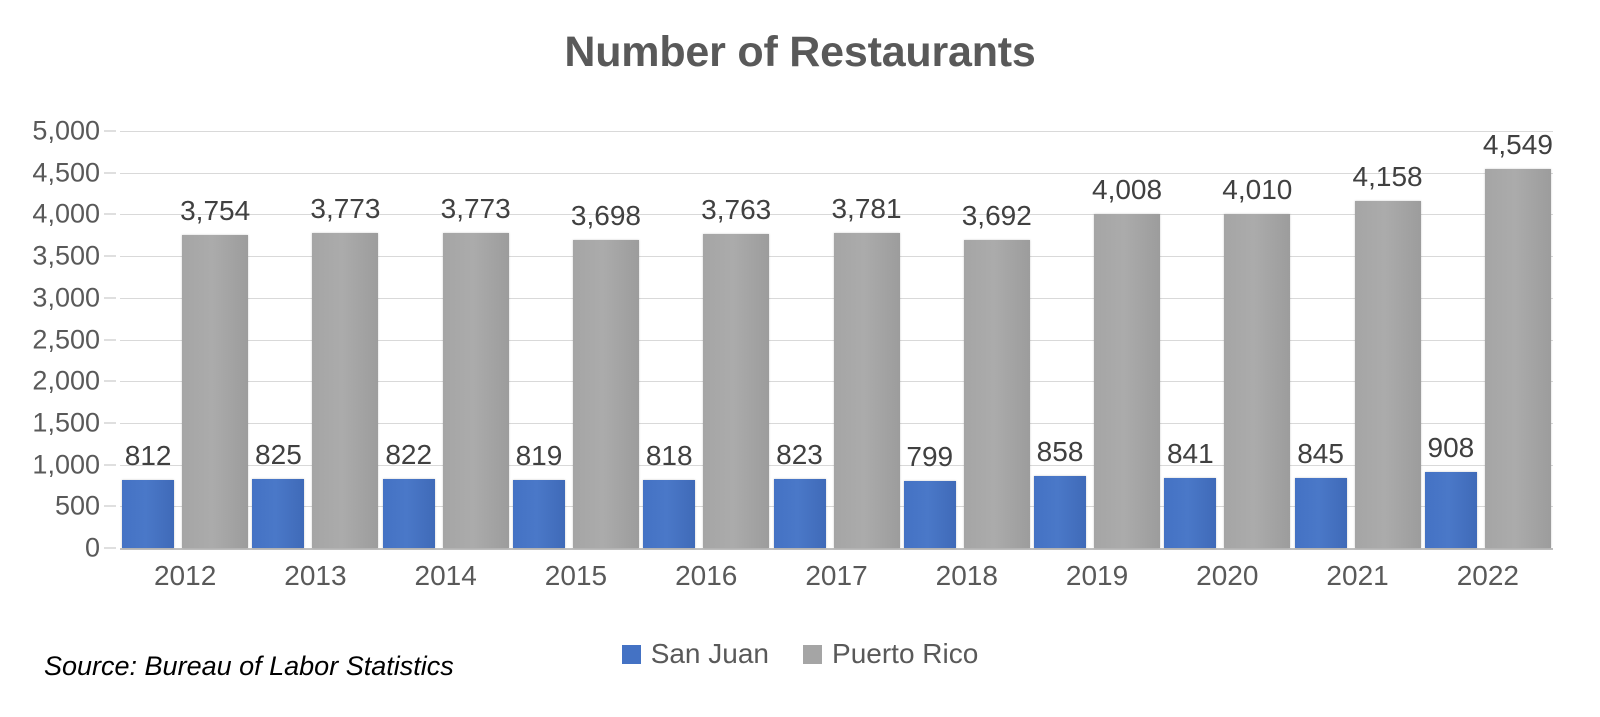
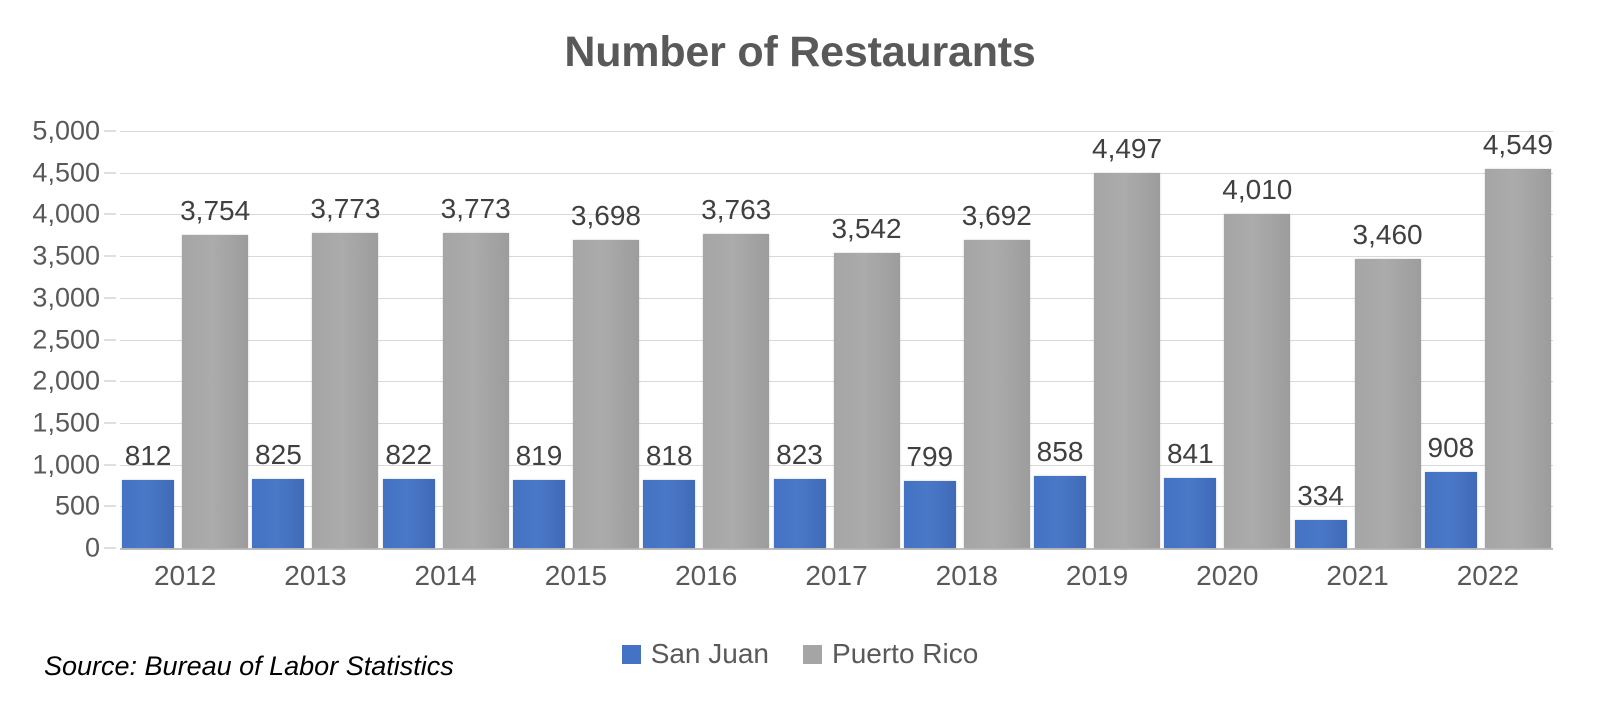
Puerto Rico/2017: 3,781 -> 3,542
Puerto Rico/2019: 4,008 -> 4,497
San Juan/2021: 845 -> 334
Puerto Rico/2021: 4,158 -> 3,460
